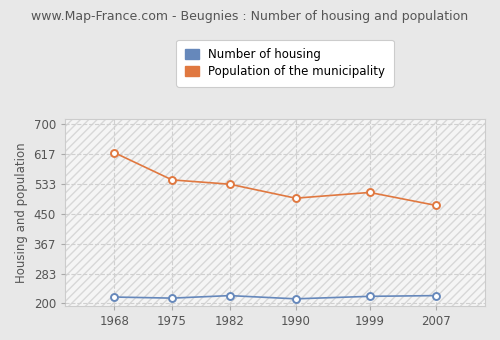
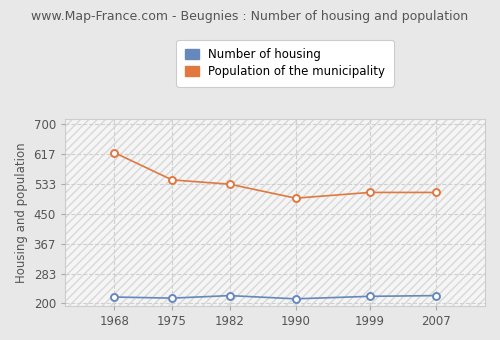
Population of the municipality/2007: 474 -> 510
